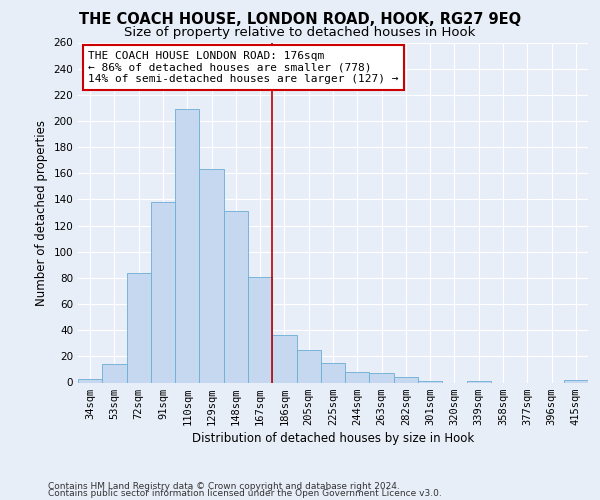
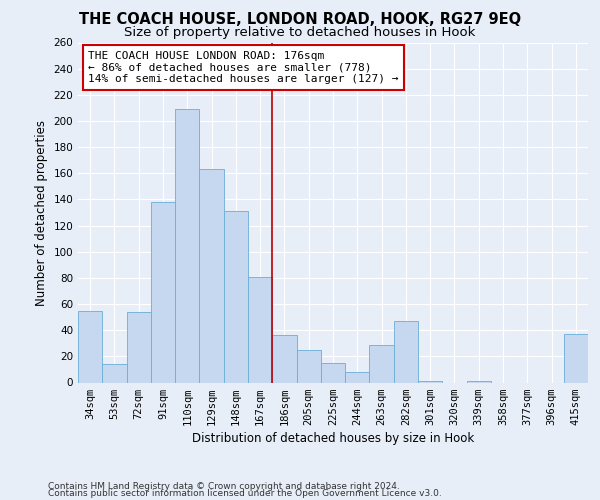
34sqm: 3 -> 55
72sqm: 84 -> 54
263sqm: 7 -> 29
282sqm: 4 -> 47
415sqm: 2 -> 37
